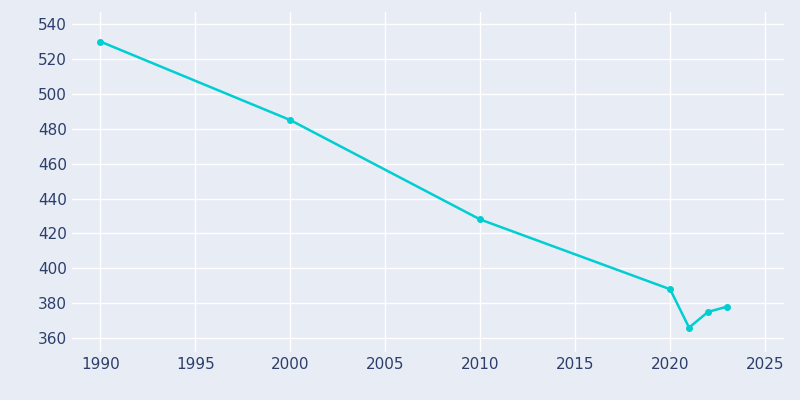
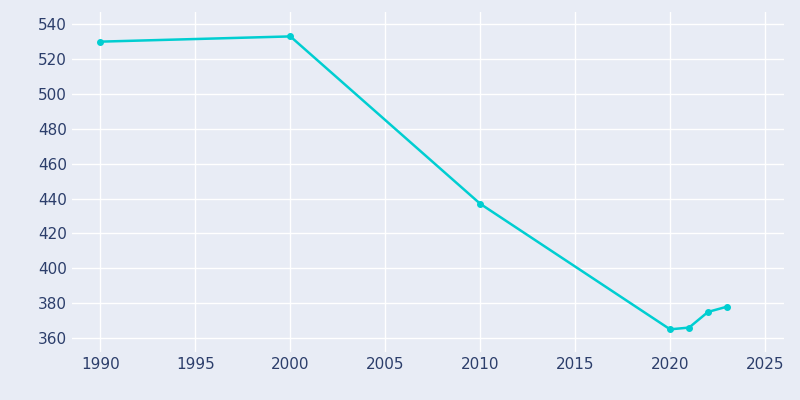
2000: 485 -> 533
2010: 428 -> 437
2020: 388 -> 365
